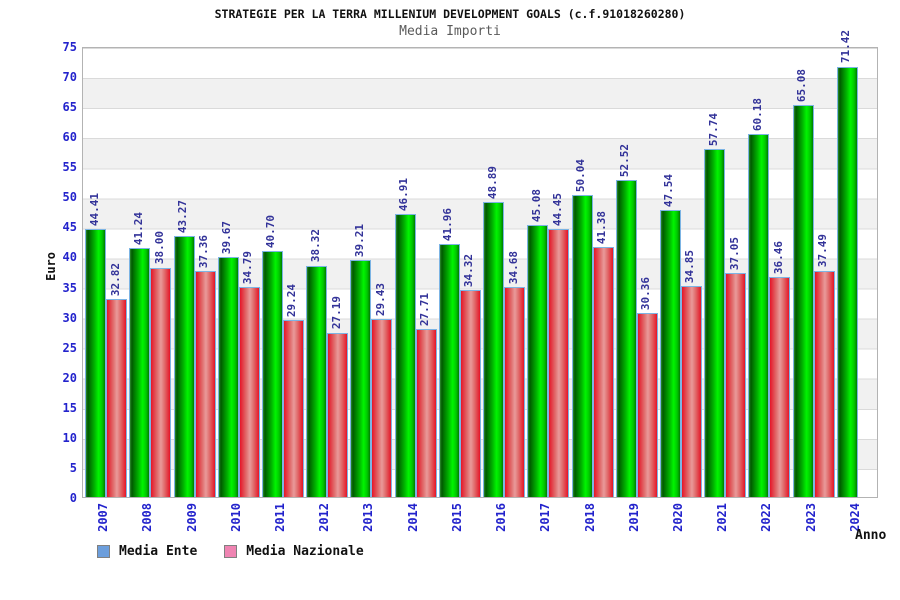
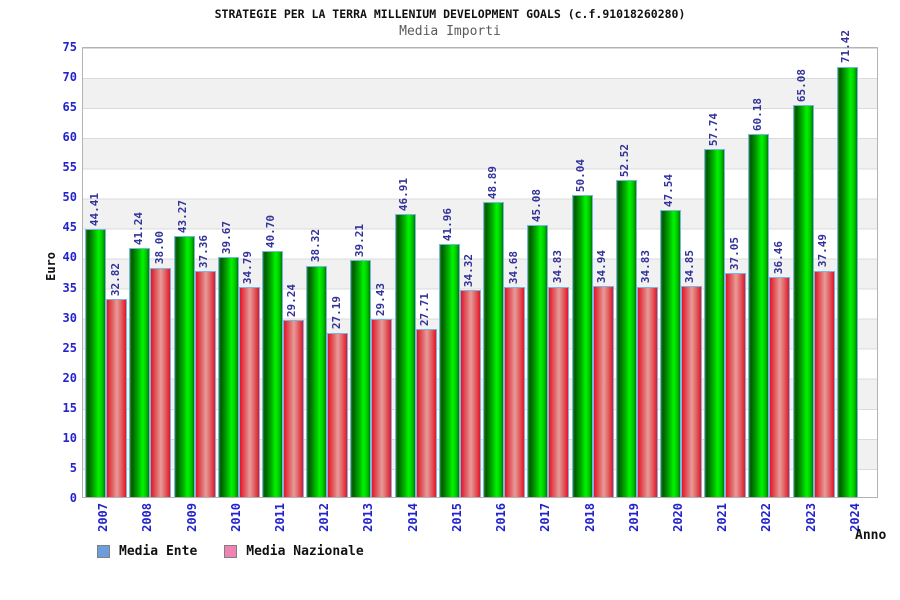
Media Nazionale/2017: 44.45 -> 34.83
Media Nazionale/2018: 41.38 -> 34.94
Media Nazionale/2019: 30.36 -> 34.83
